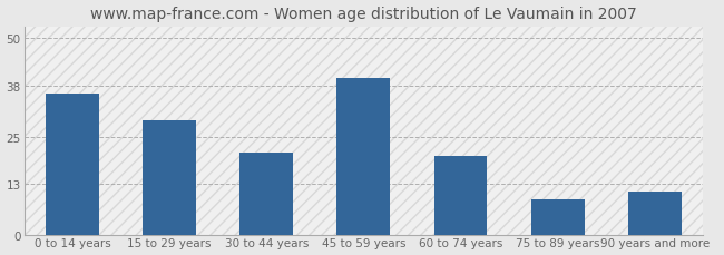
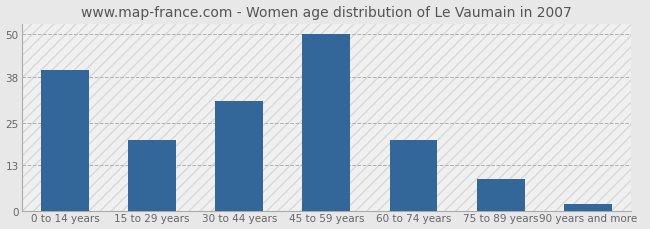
0 to 14 years: 36 -> 40
15 to 29 years: 29 -> 20
30 to 44 years: 21 -> 31
45 to 59 years: 40 -> 50
90 years and more: 11 -> 2
